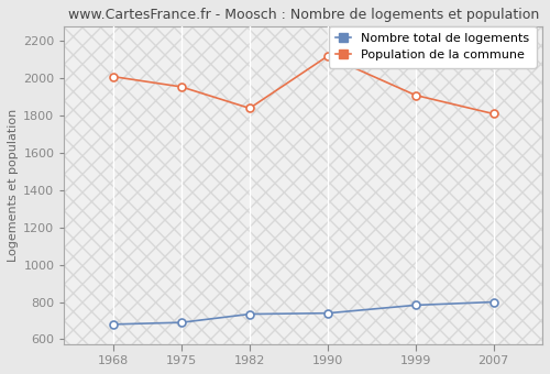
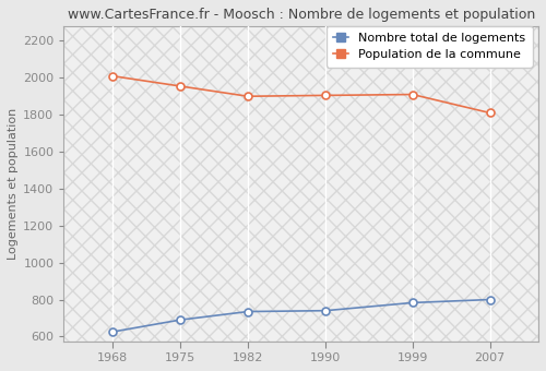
Nombre total de logements/1968: 680 -> 620
Population de la commune/1982: 1840 -> 1900
Population de la commune/1990: 2120 -> 1900
